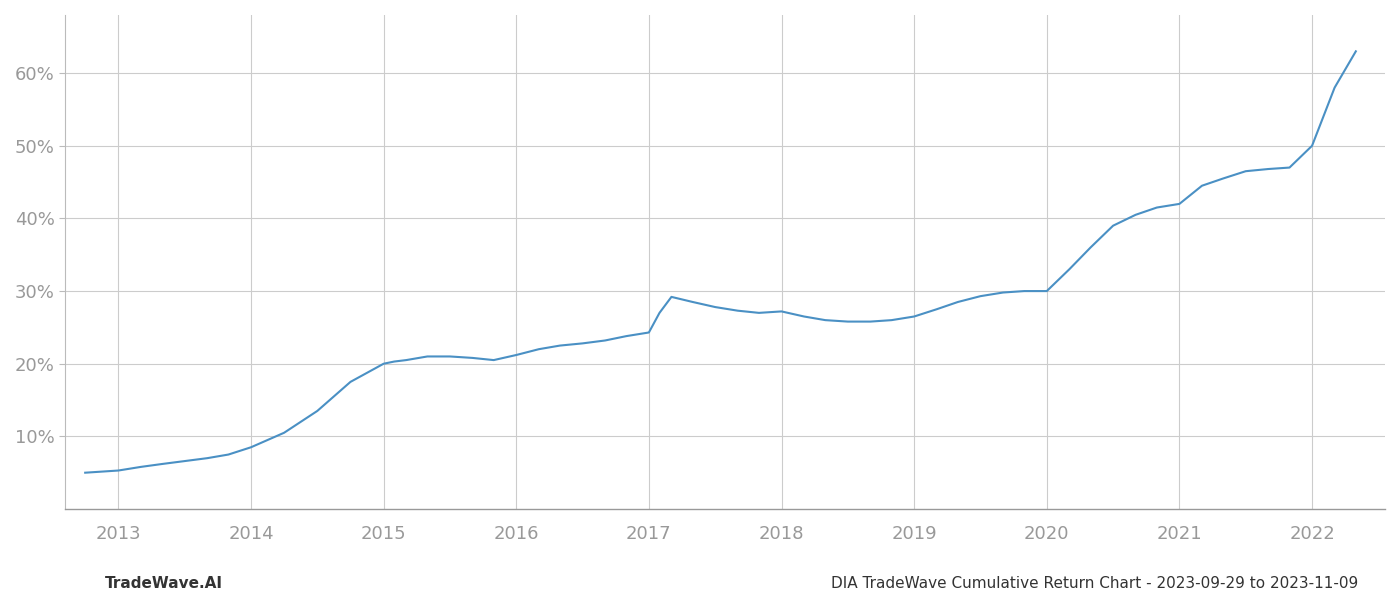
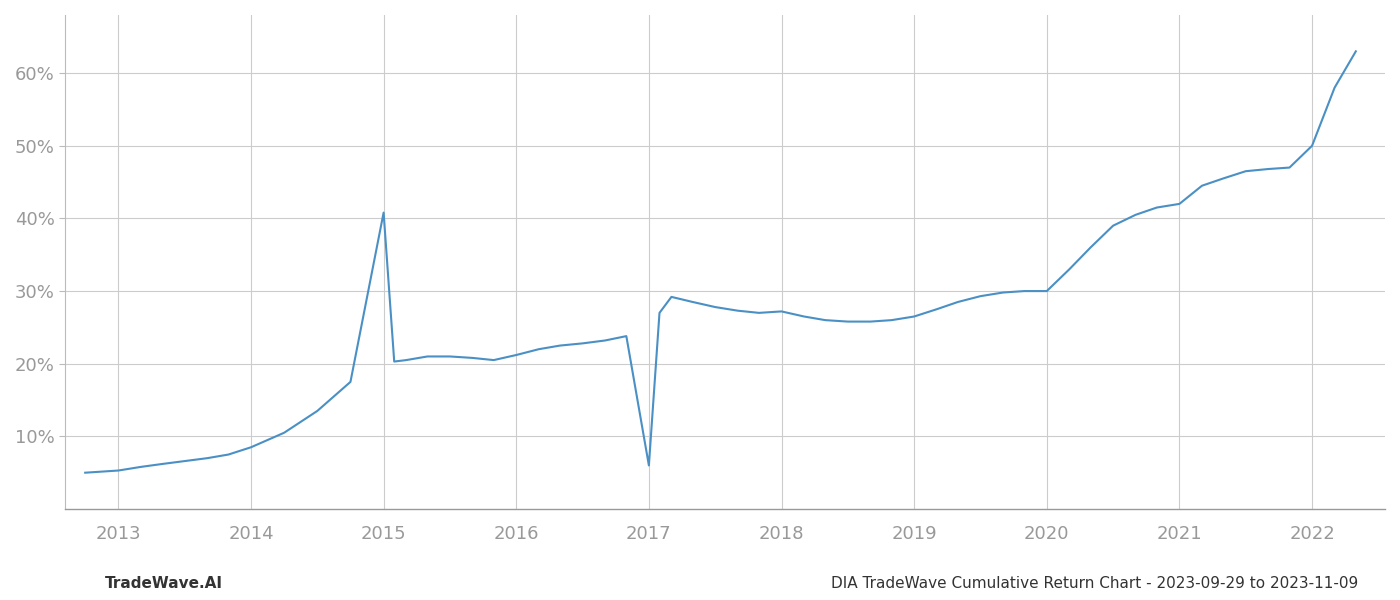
2015: 20.0% -> 40.8%
2017: 24.3% -> 6.0%
